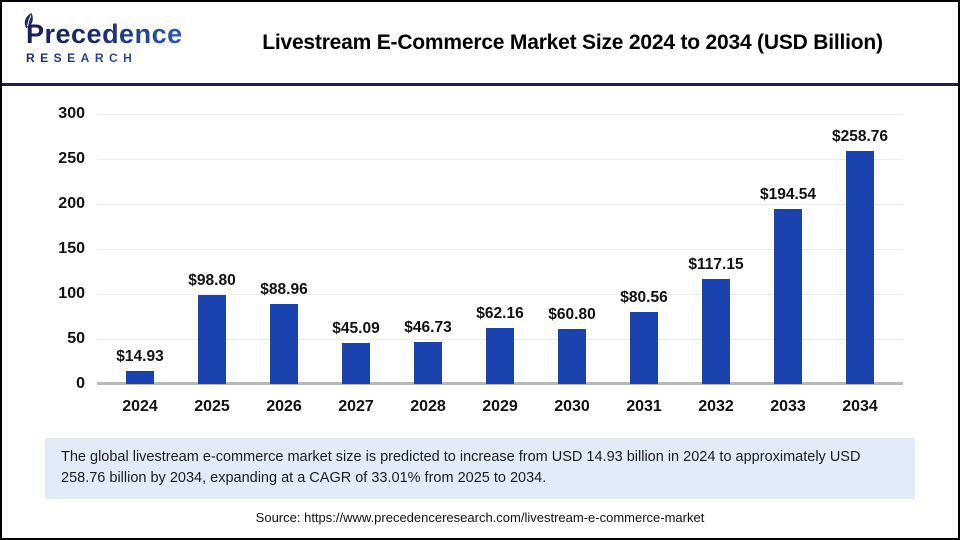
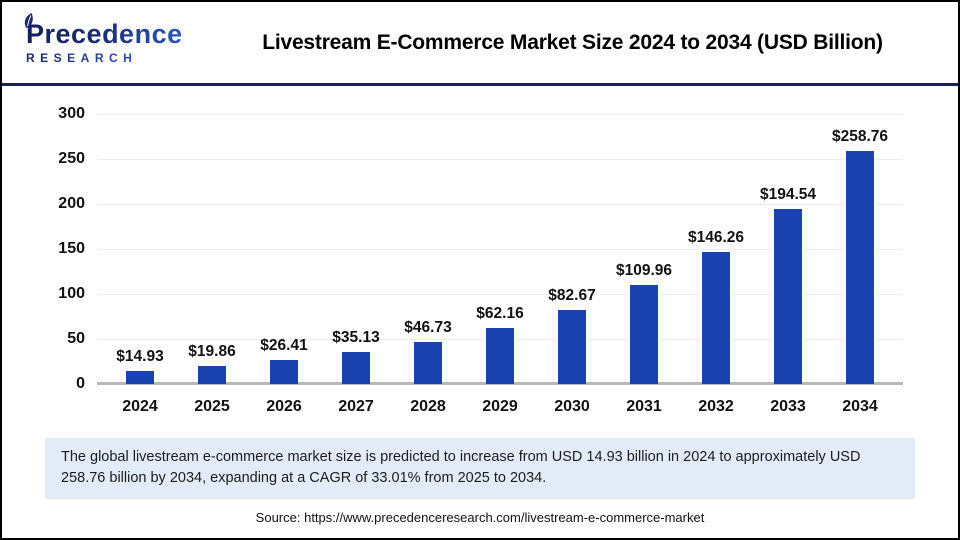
2025: $98.80 -> $19.86
2026: $88.96 -> $26.41
2027: $45.09 -> $35.13
2030: $60.80 -> $82.67
2031: $80.56 -> $109.96
2032: $117.15 -> $146.26
